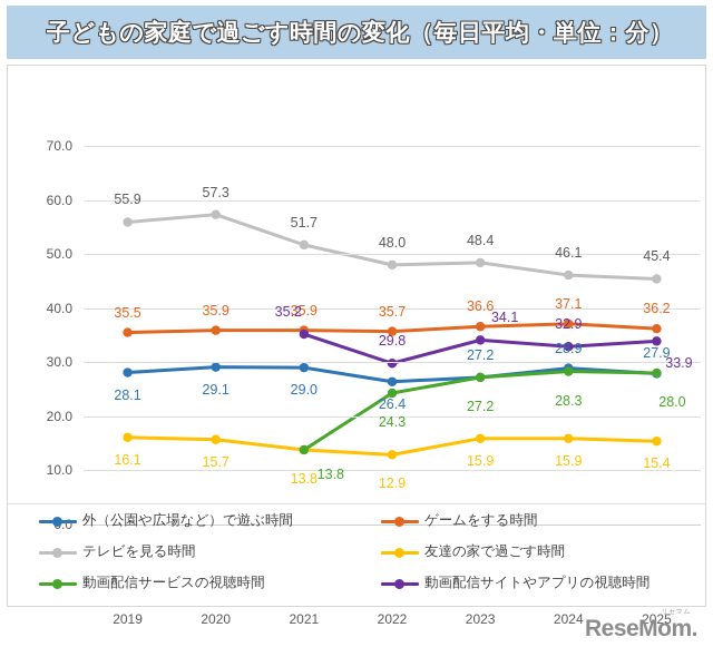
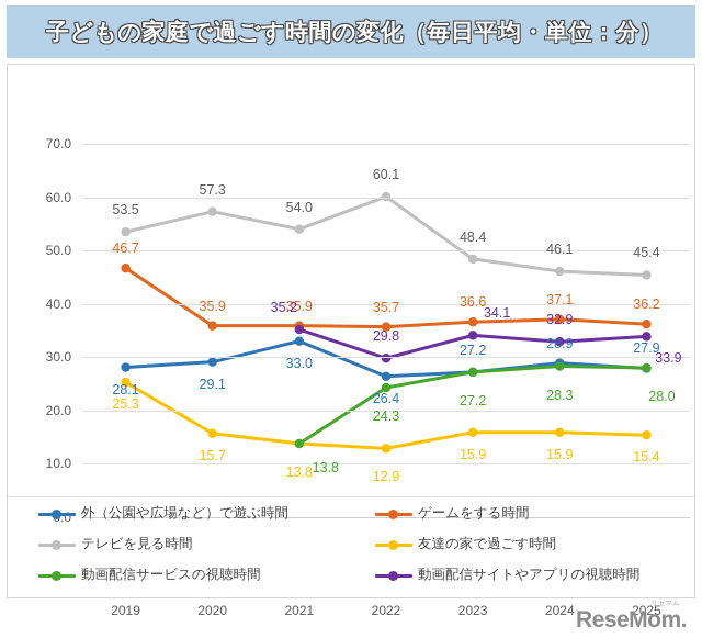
ゲームをする時間/2019: 35.5 -> 46.7
テレビを見る時間/2019: 55.9 -> 53.5
友達の家で過ごす時間/2019: 16.1 -> 25.3
外（公園や広場など）で遊ぶ時間/2021: 29.0 -> 33.0
テレビを見る時間/2021: 51.7 -> 54.0
テレビを見る時間/2022: 48.0 -> 60.1
